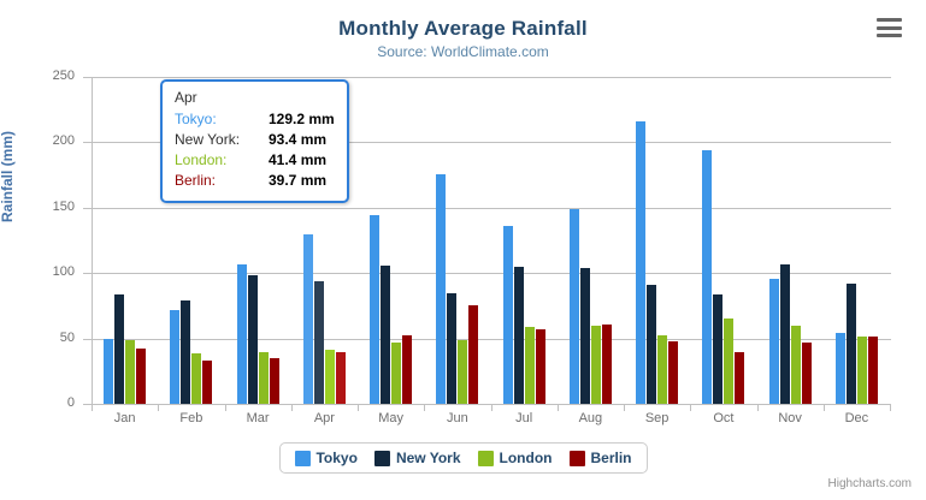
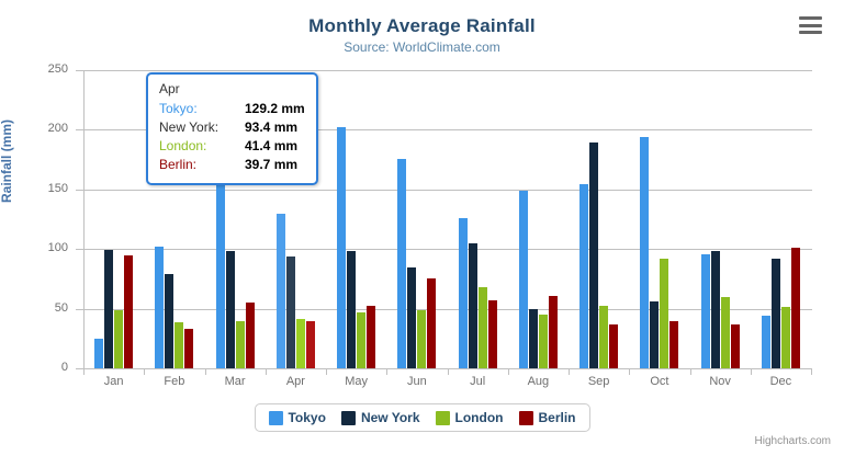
Tokyo/Jan: 50 -> 25
New York/Jan: 84 -> 99
Berlin/Jan: 42 -> 95
Tokyo/Feb: 72 -> 102
Tokyo/Mar: 106 -> 193
Berlin/Mar: 34 -> 55
Tokyo/May: 144 -> 202
New York/May: 106 -> 98
Tokyo/Jul: 136 -> 126
London/Jul: 59 -> 68
New York/Aug: 104 -> 50
London/Aug: 60 -> 45
Tokyo/Sep: 216 -> 154
New York/Sep: 91 -> 189
Berlin/Sep: 48 -> 37
New York/Oct: 84 -> 56
London/Oct: 65 -> 92
New York/Nov: 107 -> 98
Berlin/Nov: 47 -> 37
Tokyo/Dec: 54 -> 44
Berlin/Dec: 51 -> 101
